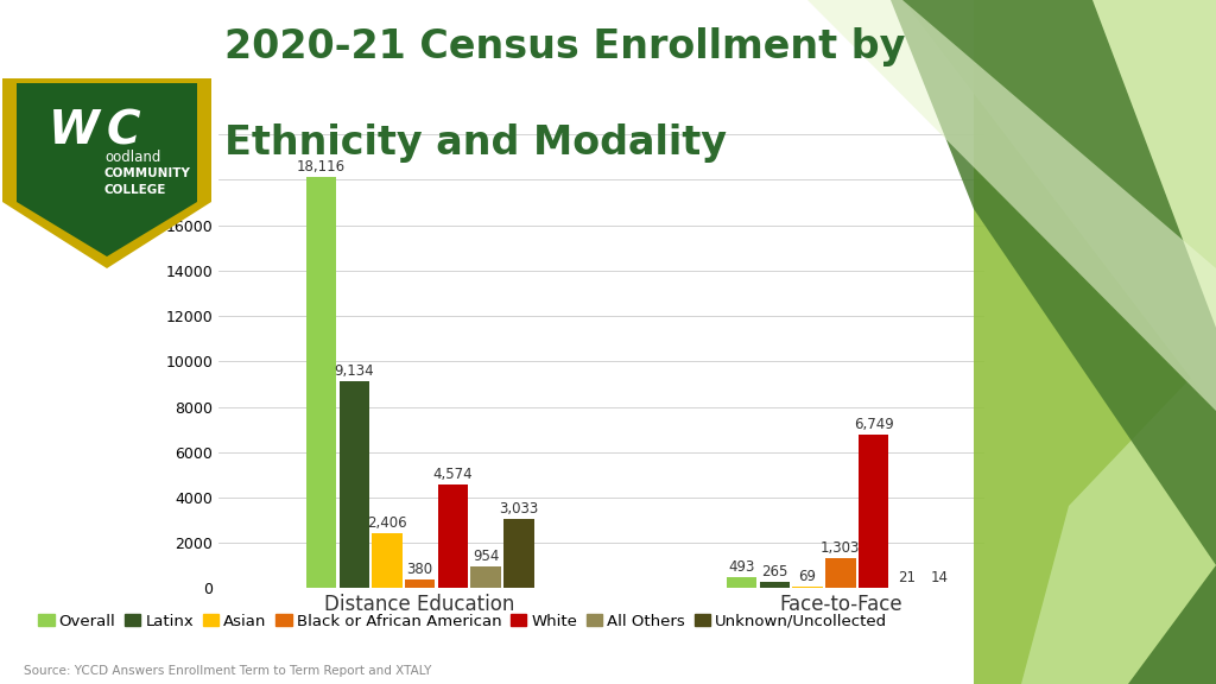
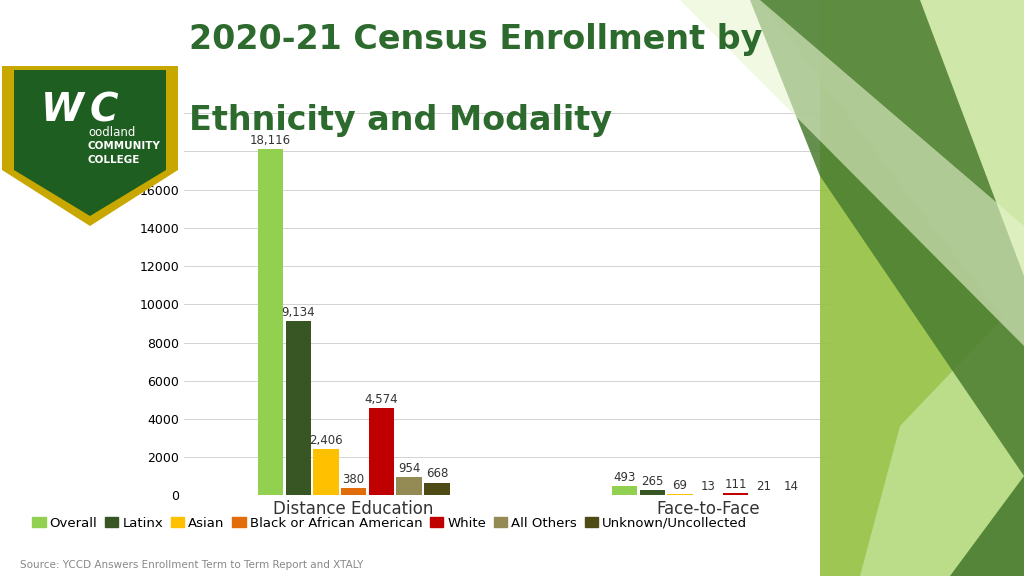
Unknown/Uncollected/Distance Education: 3,033 -> 668
Black or African American/Face-to-Face: 1,303 -> 13
White/Face-to-Face: 6,749 -> 111
